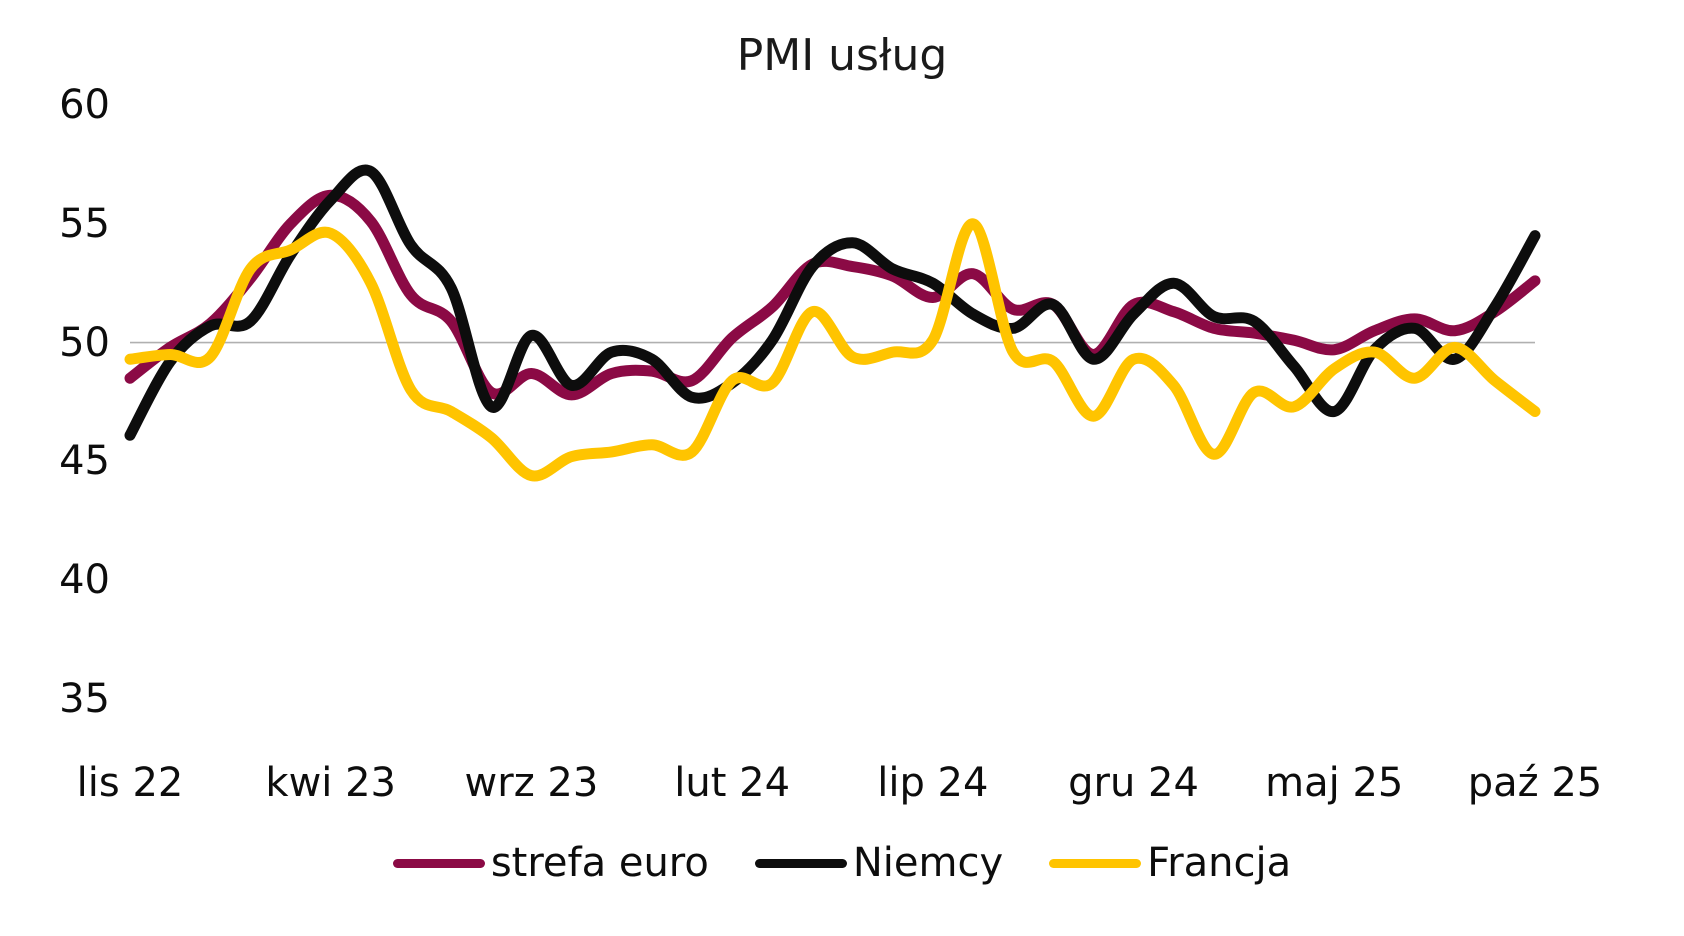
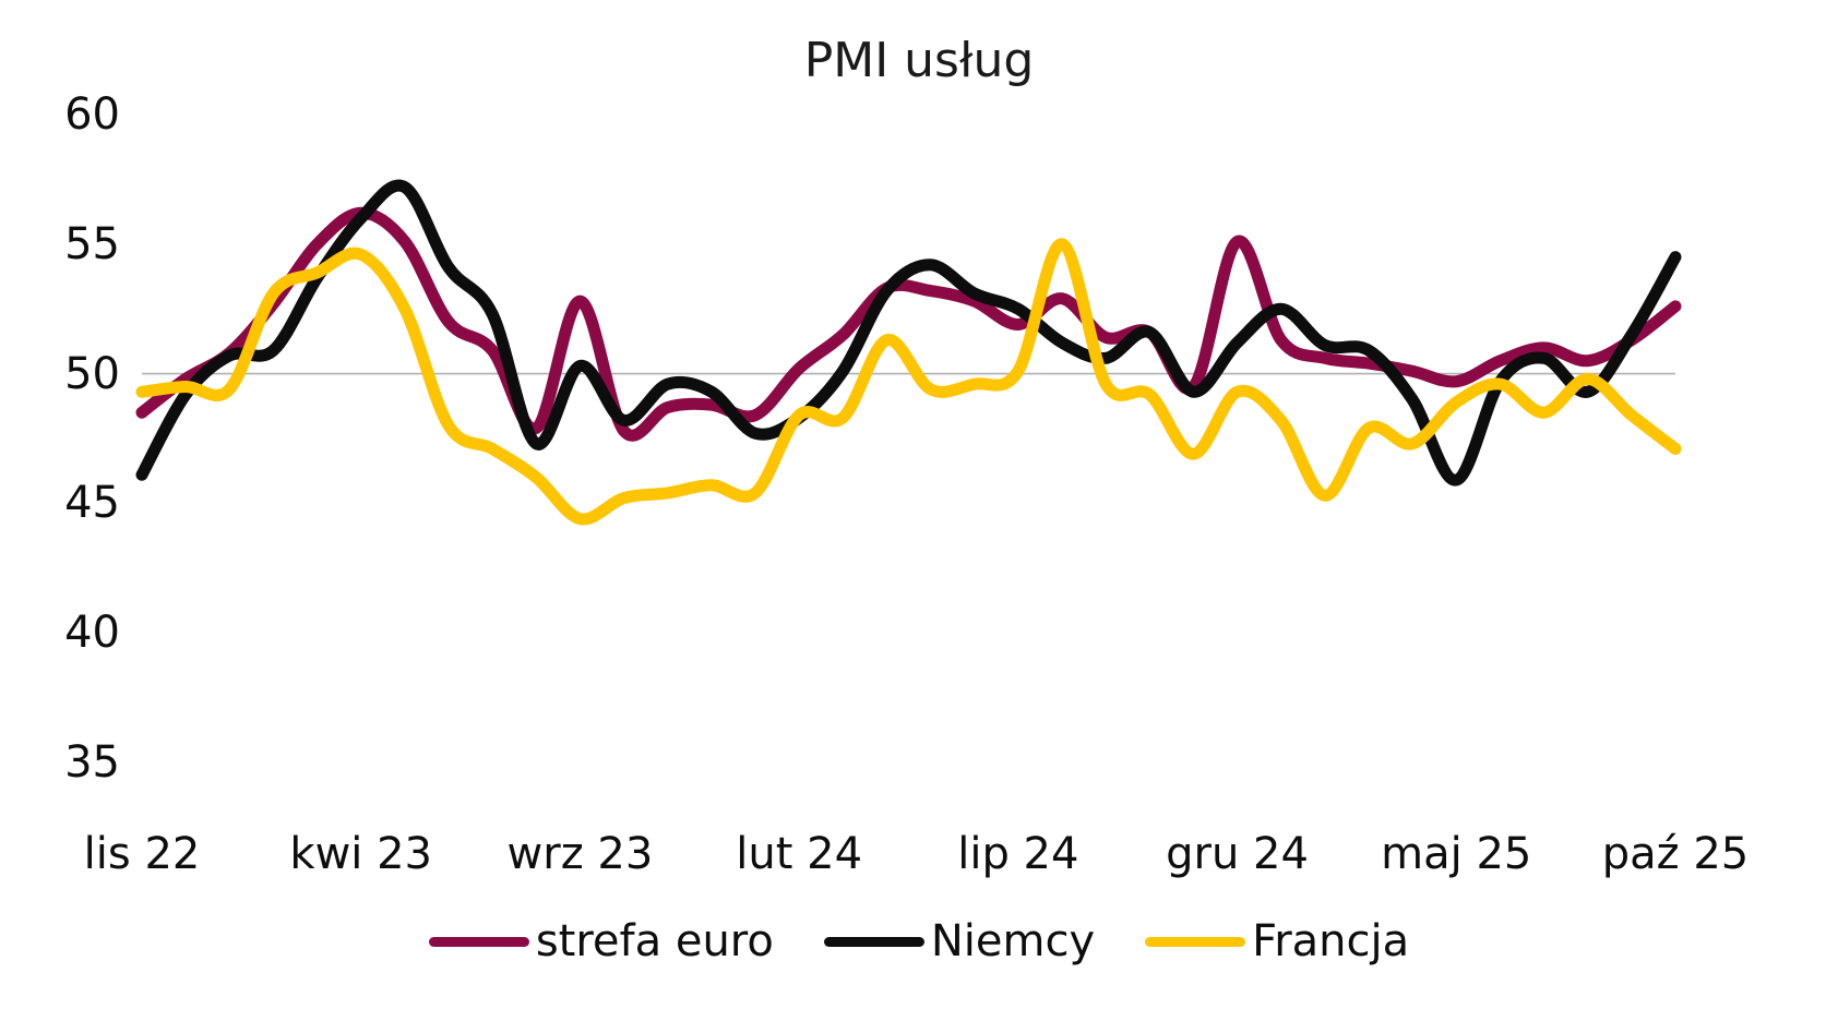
strefa euro/wrz 23: 48.7 -> 52.8
strefa euro/gru 24: 51.6 -> 55.1
Niemcy/maj 25: 47.1 -> 45.9
